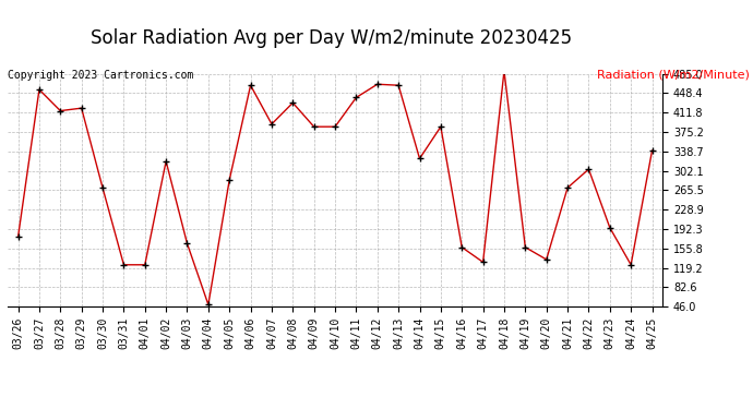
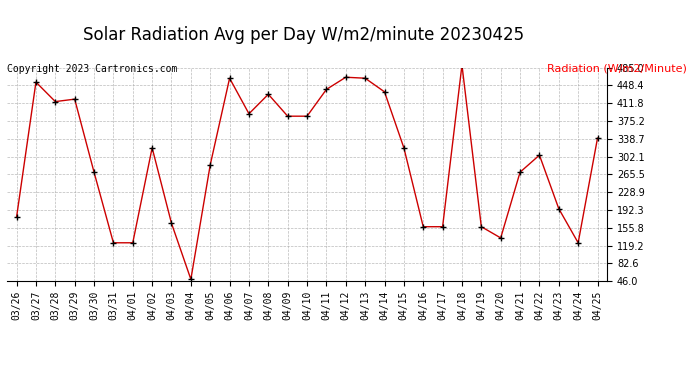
04/14: 325 -> 435
04/15: 385 -> 320
04/17: 130 -> 158
